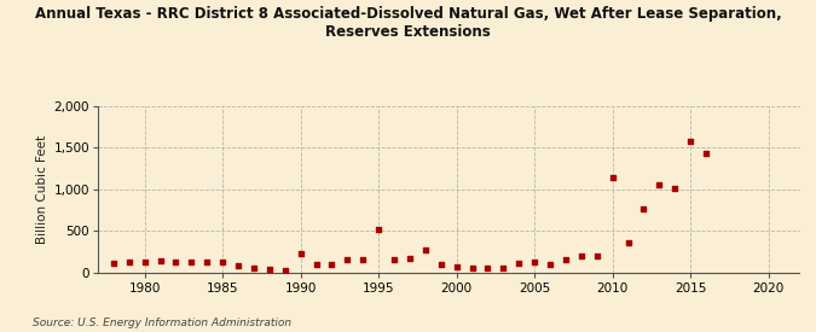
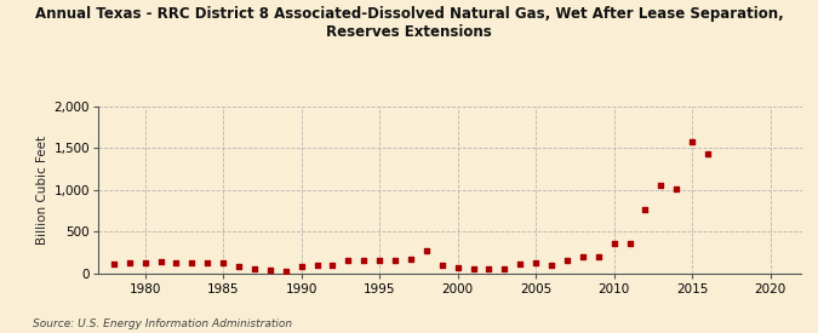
1990: 220 -> 80
1995: 520 -> 160
2010: 1,140 -> 350
